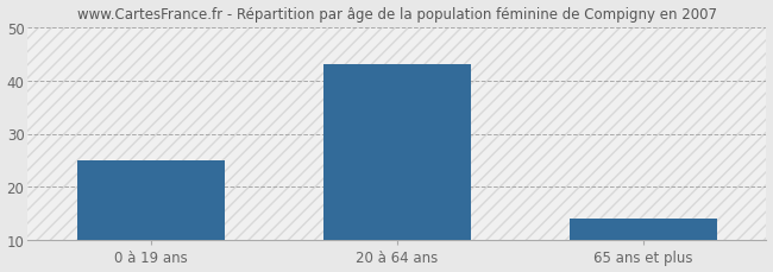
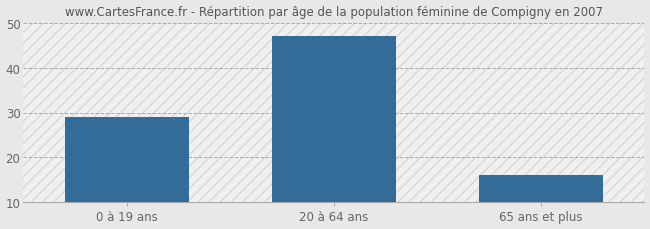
0 à 19 ans: 25 -> 29
20 à 64 ans: 43 -> 47
65 ans et plus: 14 -> 16
